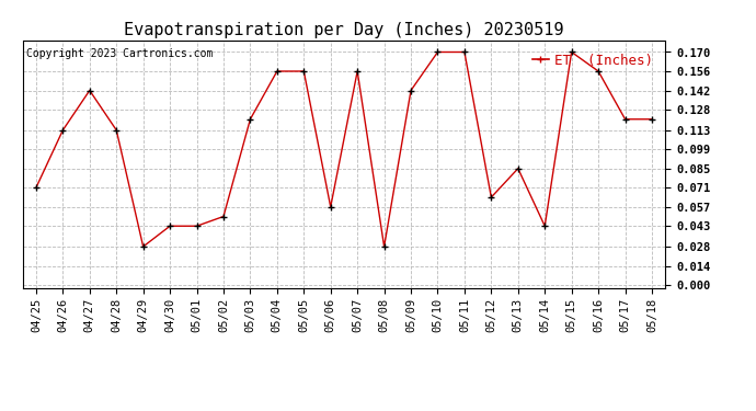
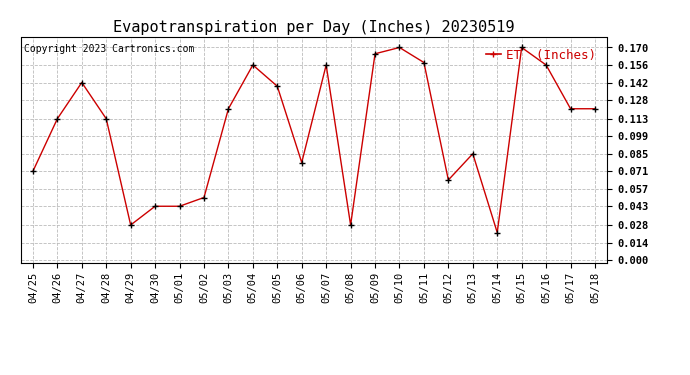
05/05: 0.156 -> 0.139
05/06: 0.057 -> 0.078
05/09: 0.142 -> 0.165
05/11: 0.170 -> 0.158
05/14: 0.043 -> 0.022
